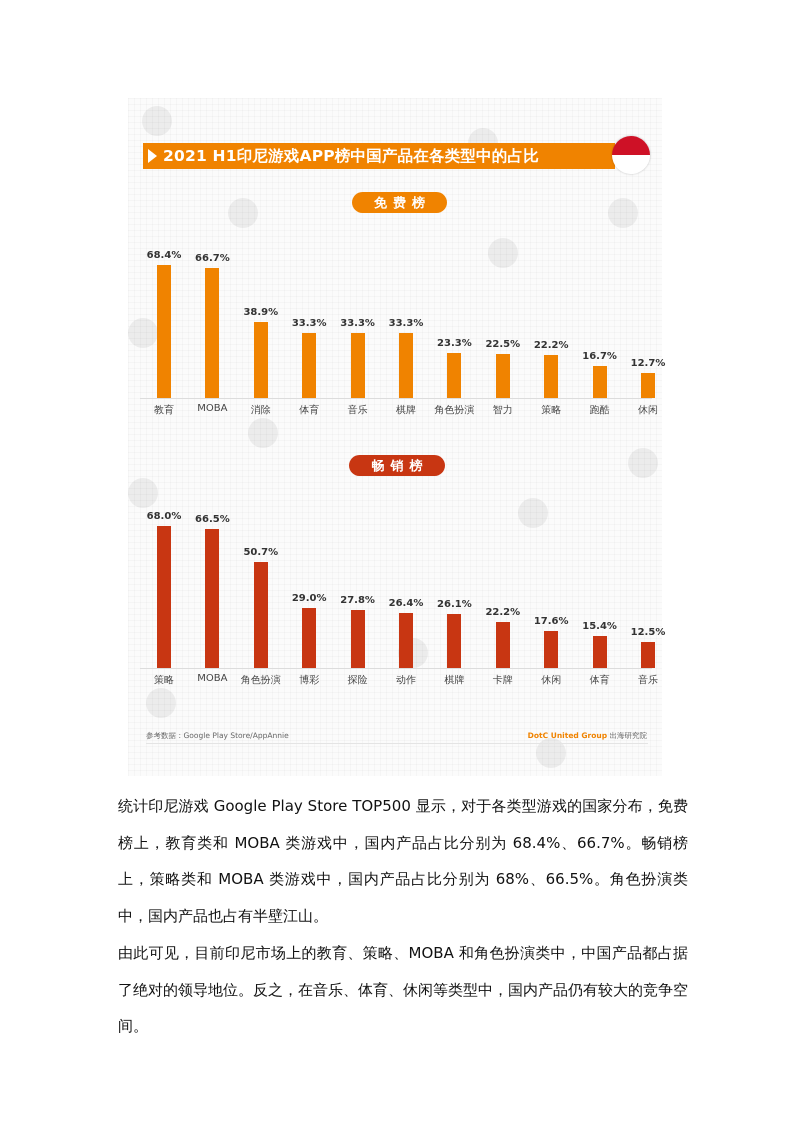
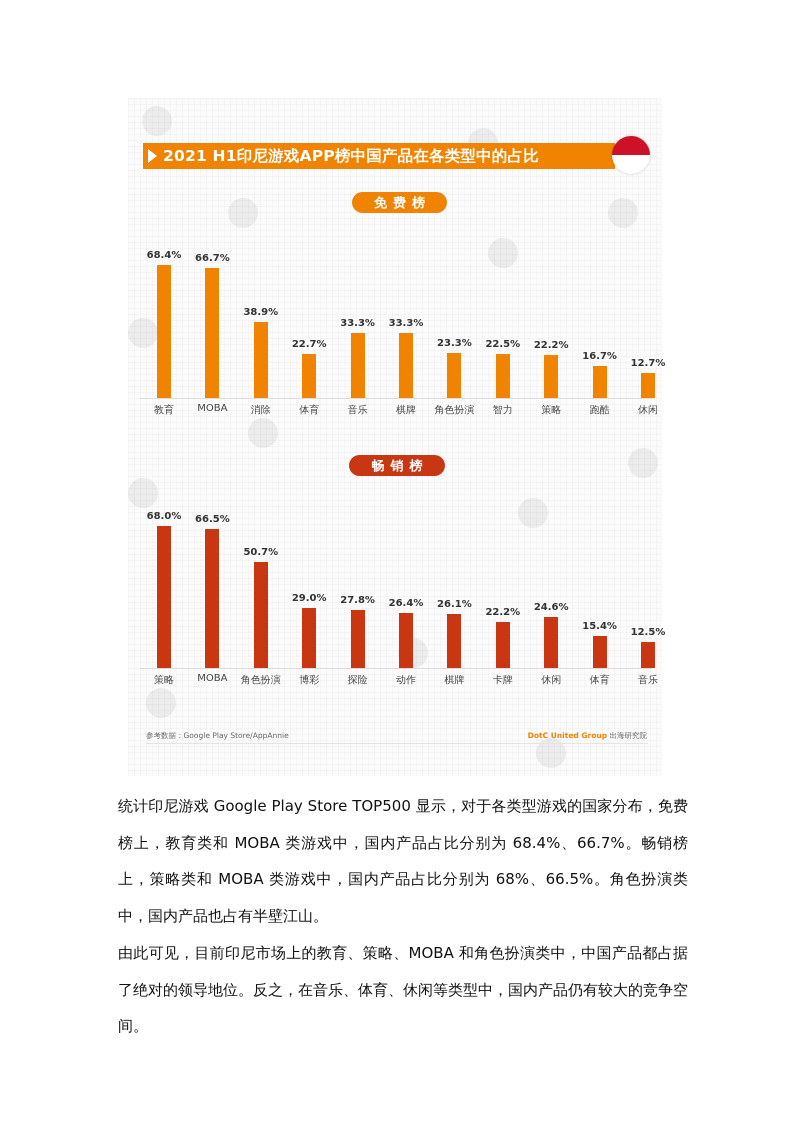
免费榜/体育: 33.3% -> 22.7%
畅销榜/休闲: 17.6% -> 24.6%
